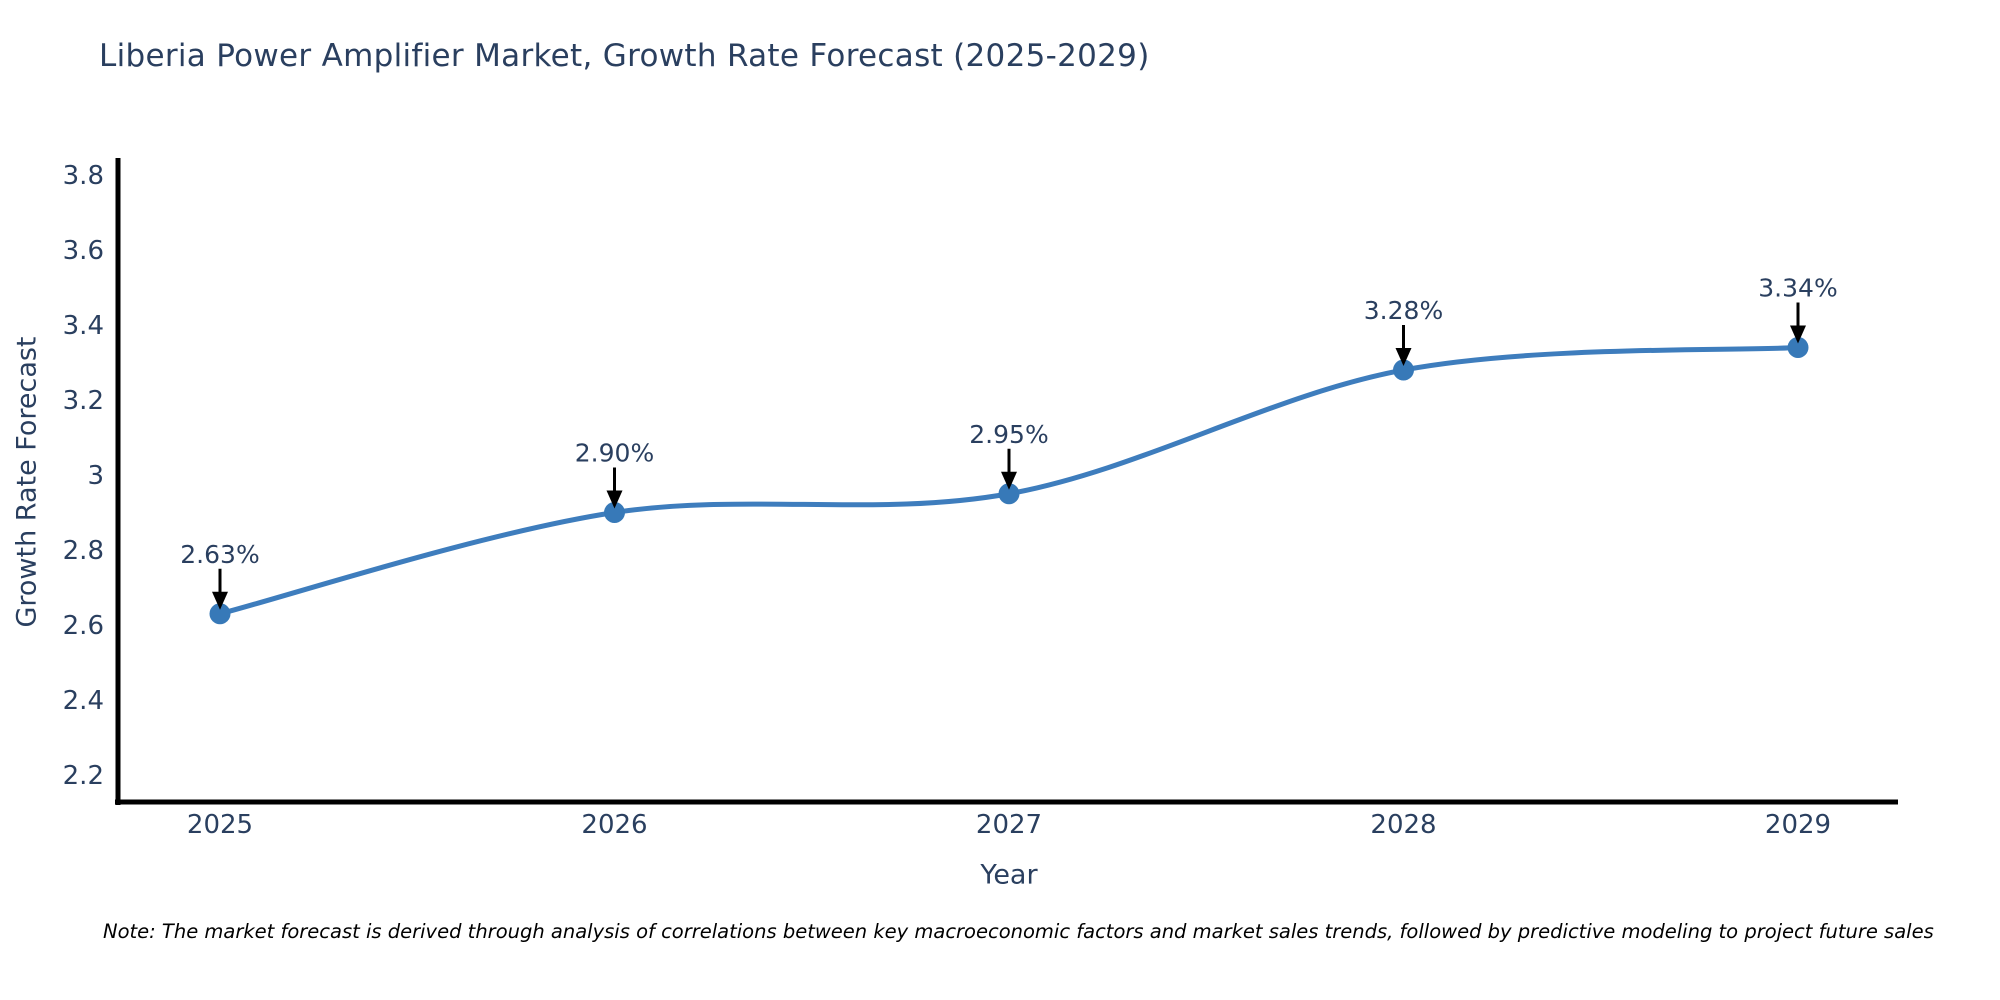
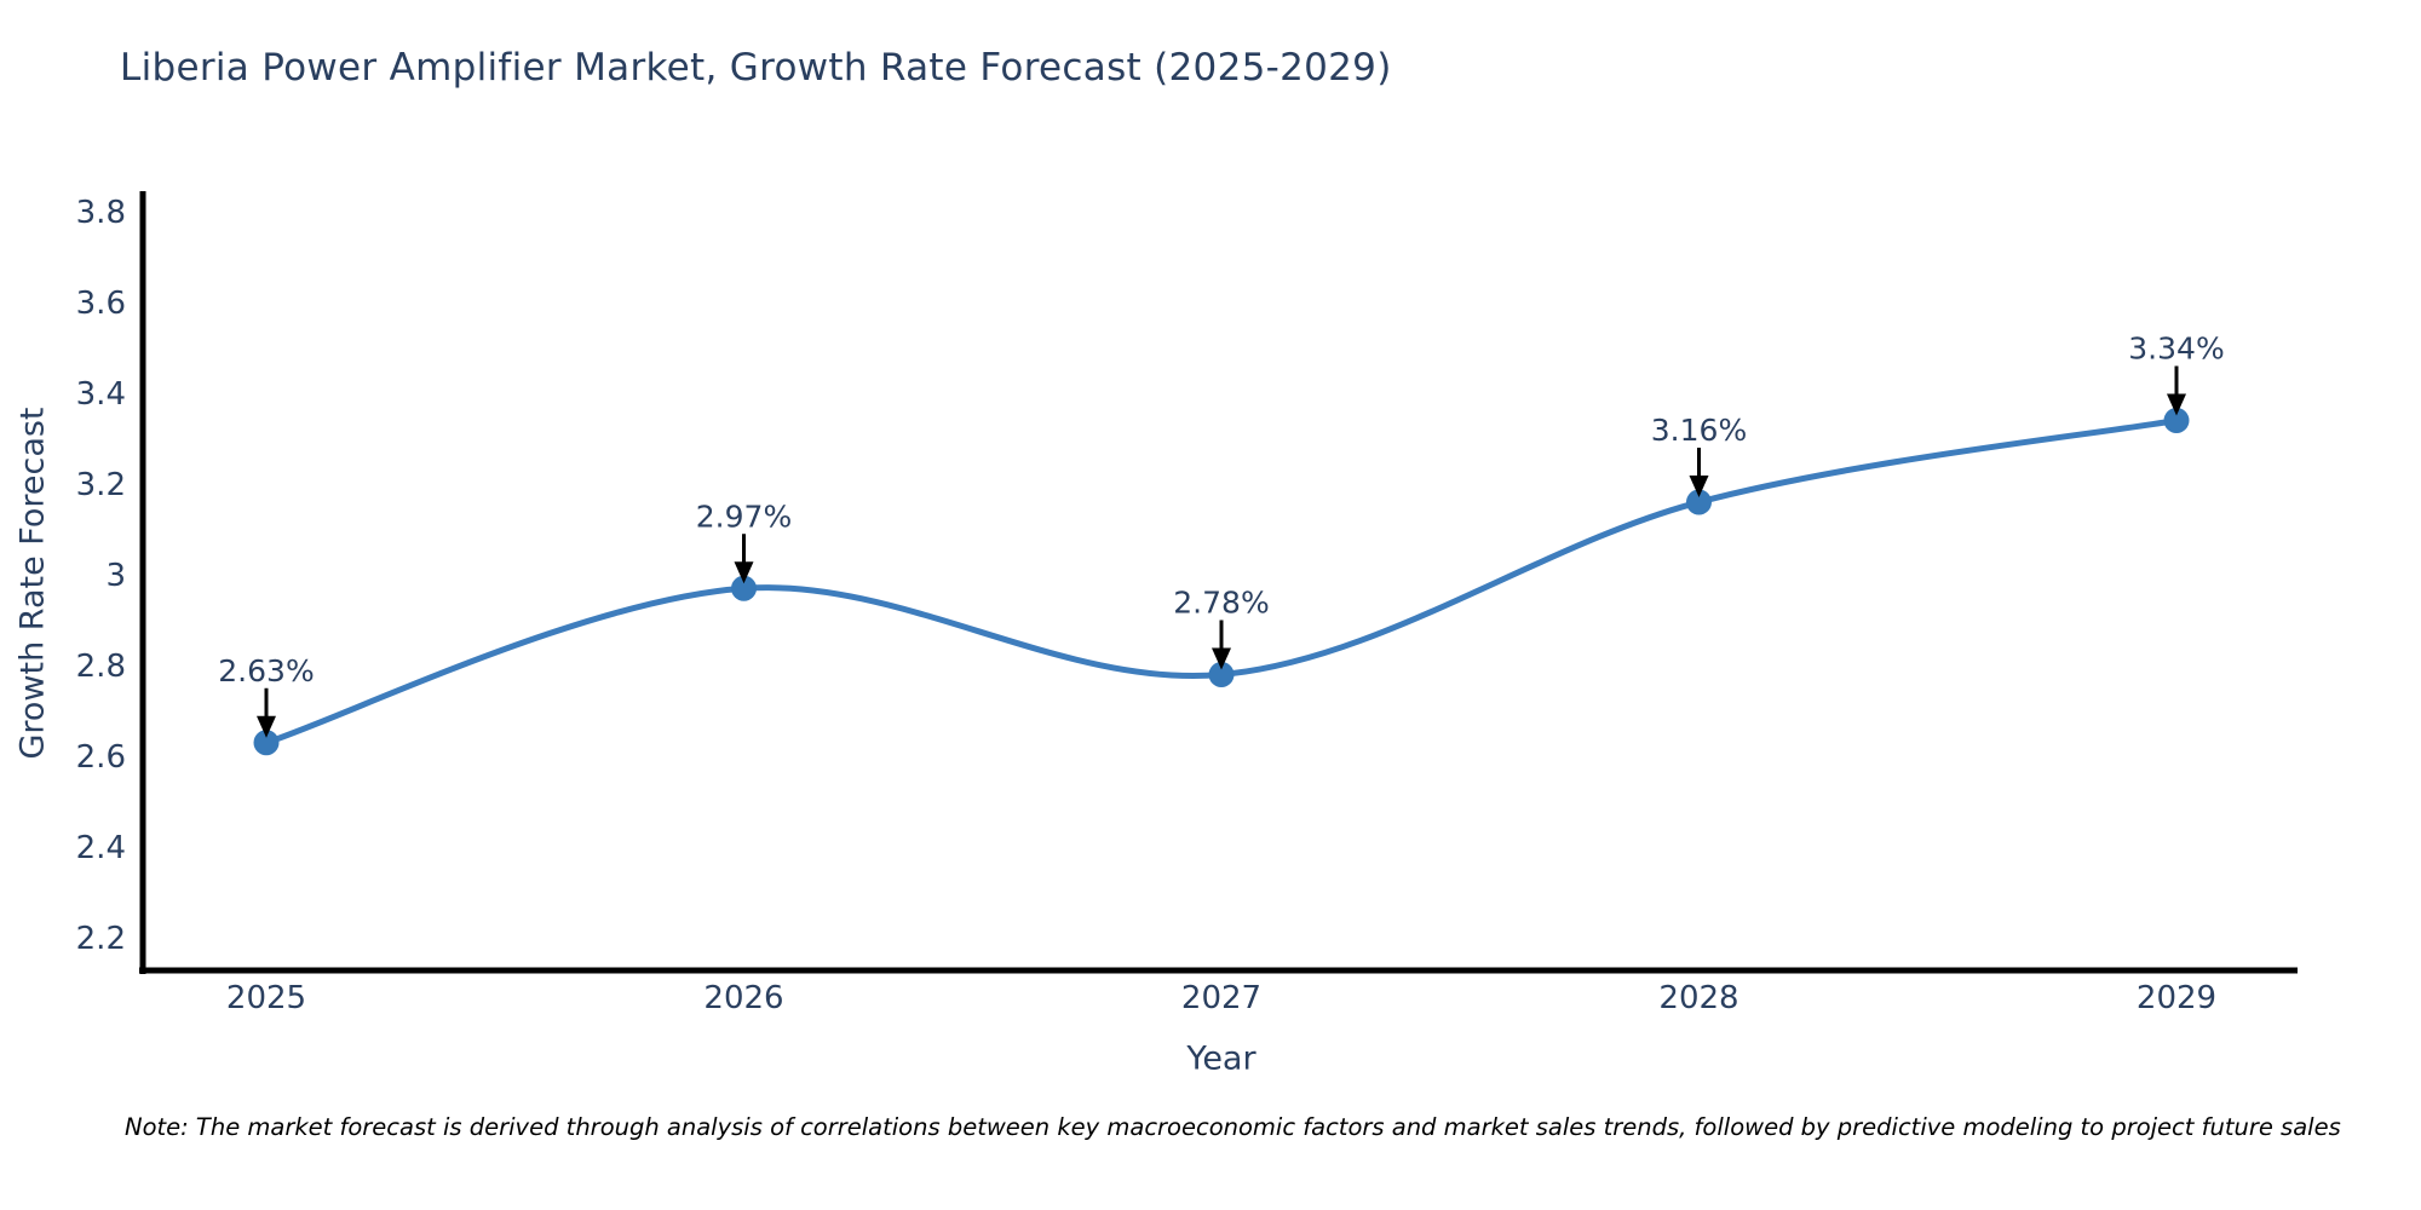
2026: 2.90% -> 2.97%
2027: 2.95% -> 2.78%
2028: 3.28% -> 3.16%
